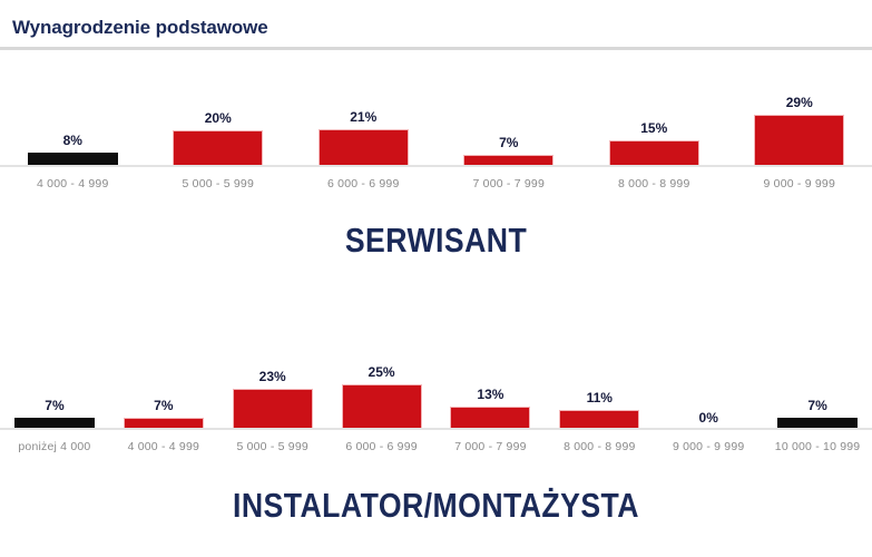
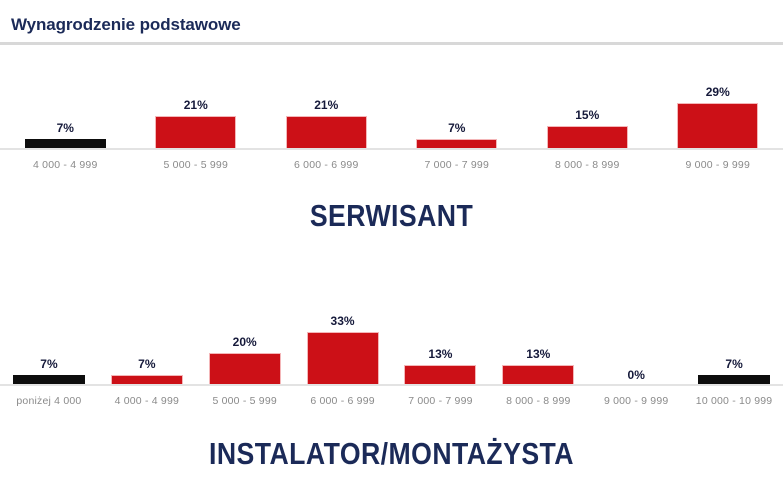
SERWISANT/4 000 - 4 999: 8% -> 7%
SERWISANT/5 000 - 5 999: 20% -> 21%
INSTALATOR/MONTAŻYSTA/5 000 - 5 999: 23% -> 20%
INSTALATOR/MONTAŻYSTA/6 000 - 6 999: 25% -> 33%
INSTALATOR/MONTAŻYSTA/8 000 - 8 999: 11% -> 13%
